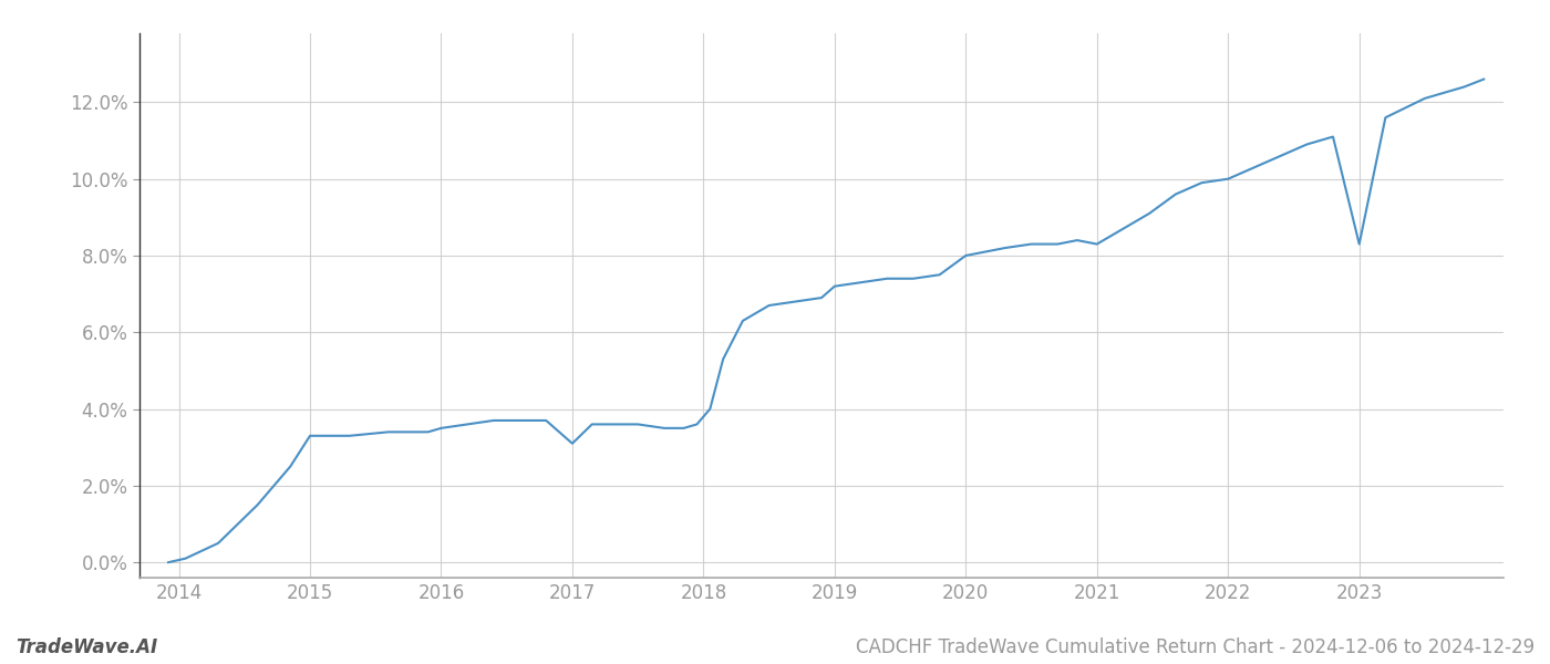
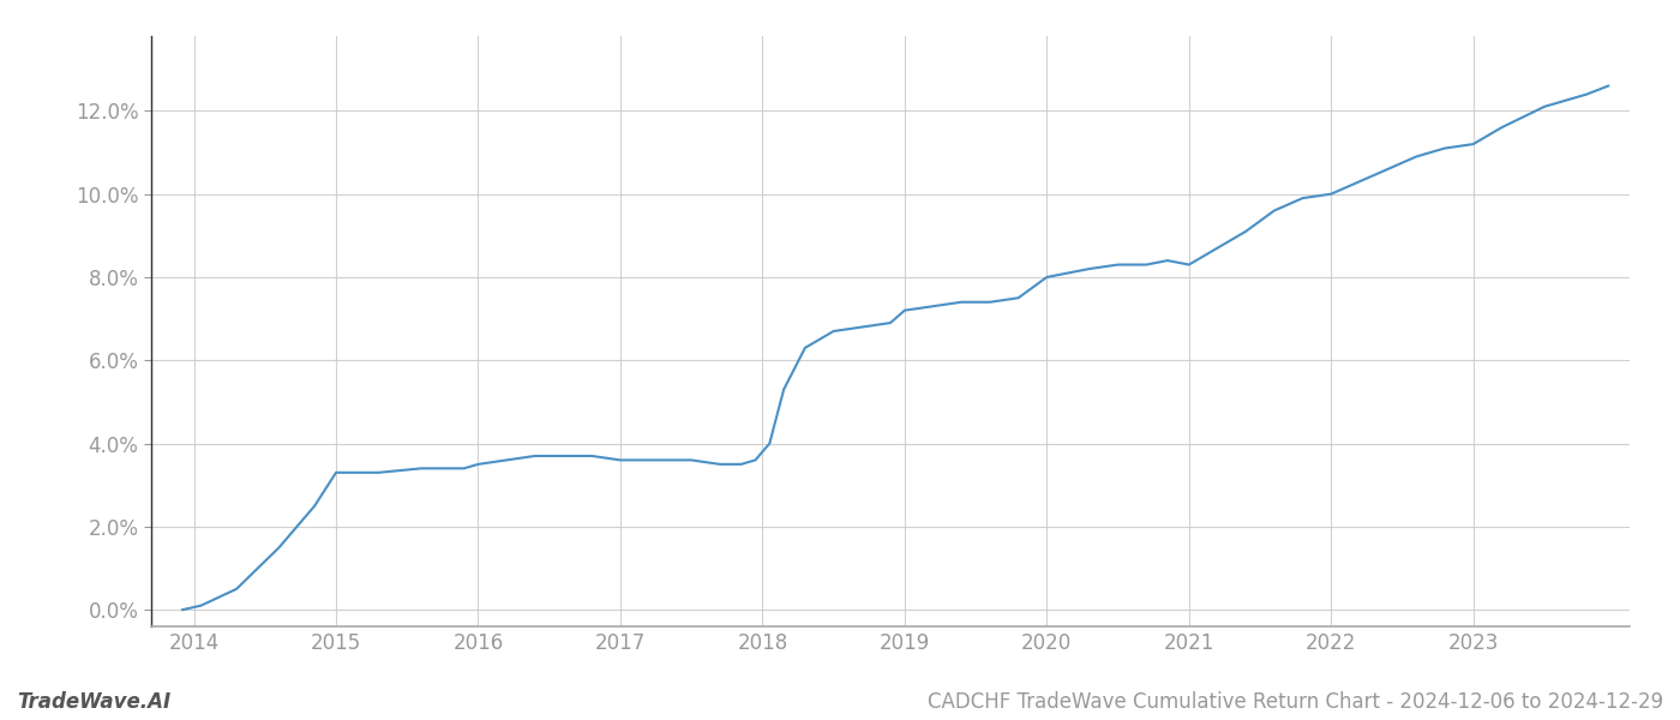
2017: 3.1% -> 3.6%
2023: 8.3% -> 11.2%
